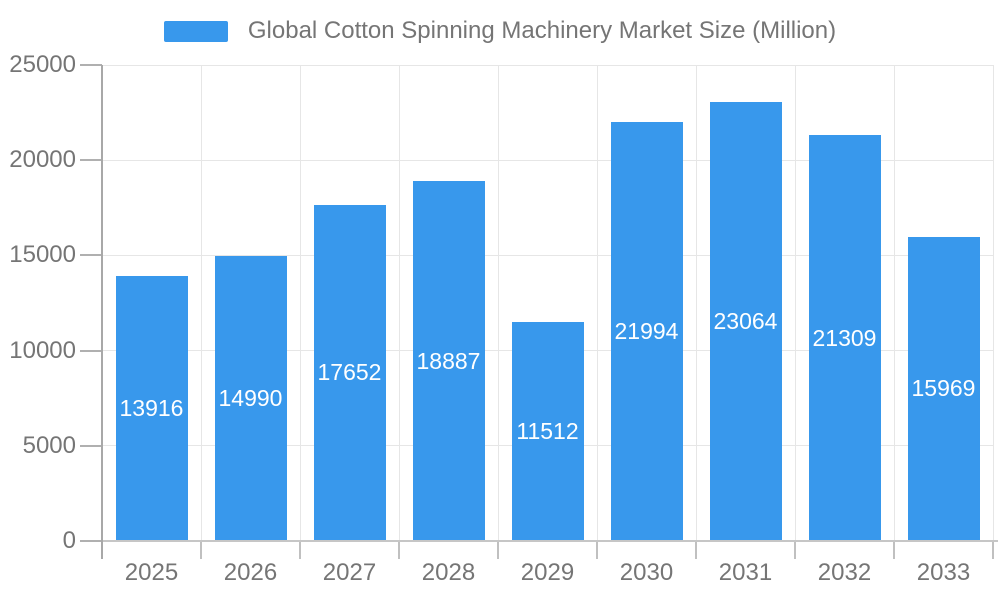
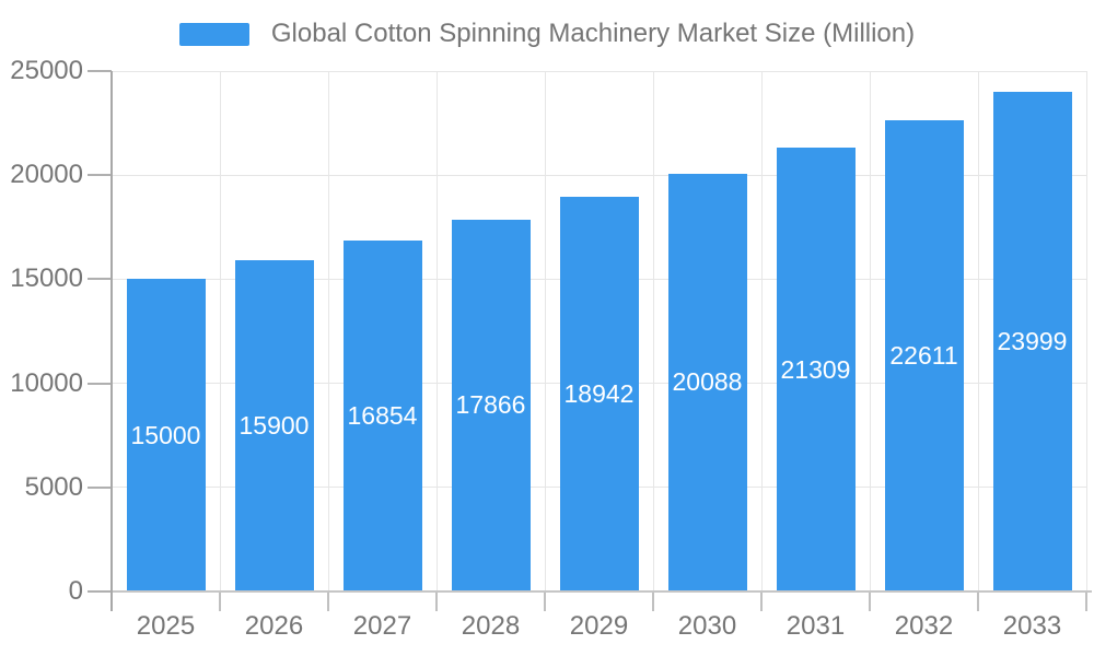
2025: 13916 -> 15000
2026: 14990 -> 15900
2027: 17652 -> 16854
2028: 18887 -> 17866
2029: 11512 -> 18942
2030: 21994 -> 20088
2031: 23064 -> 21309
2032: 21309 -> 22611
2033: 15969 -> 23999
